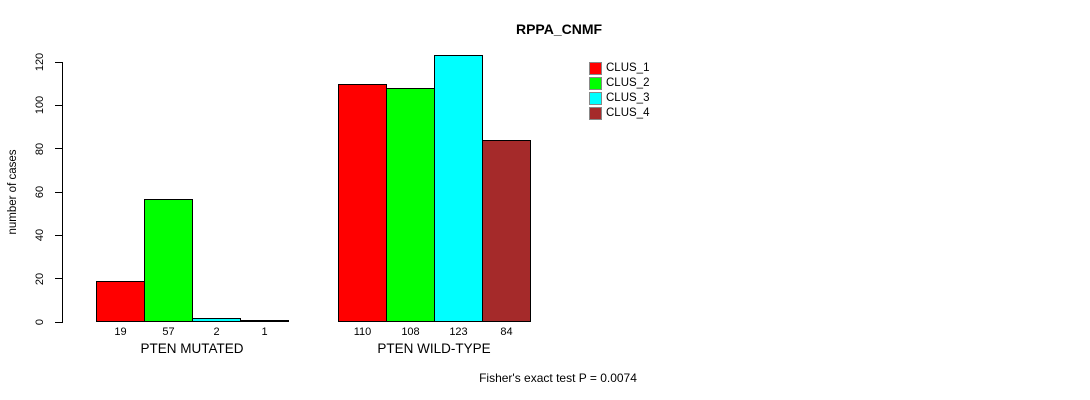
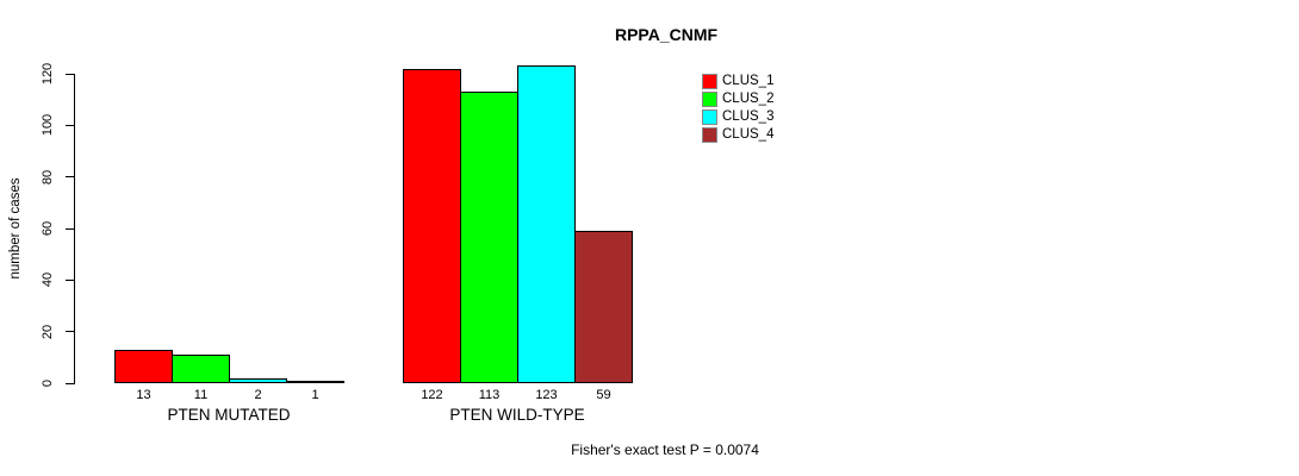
CLUS_1/PTEN MUTATED: 19 -> 13
CLUS_2/PTEN MUTATED: 57 -> 11
CLUS_1/PTEN WILD-TYPE: 110 -> 122
CLUS_2/PTEN WILD-TYPE: 108 -> 113
CLUS_4/PTEN WILD-TYPE: 84 -> 59
